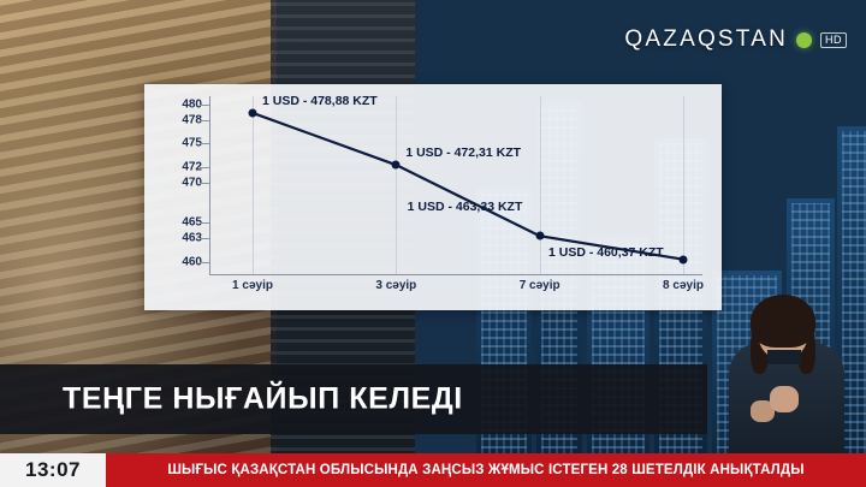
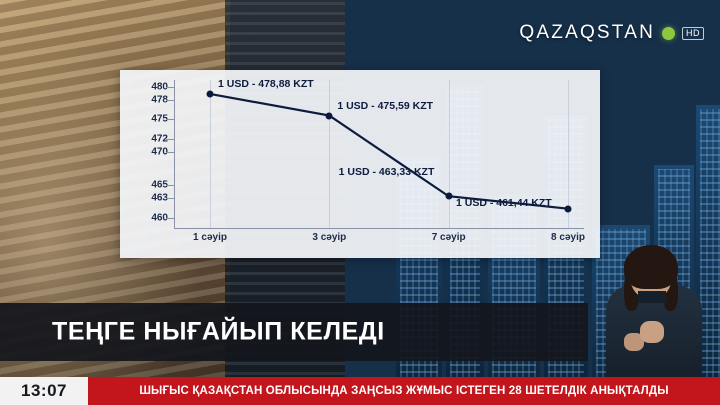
3 сәуір: 472,31 -> 475,59
8 сәуір: 460,37 -> 461,44
